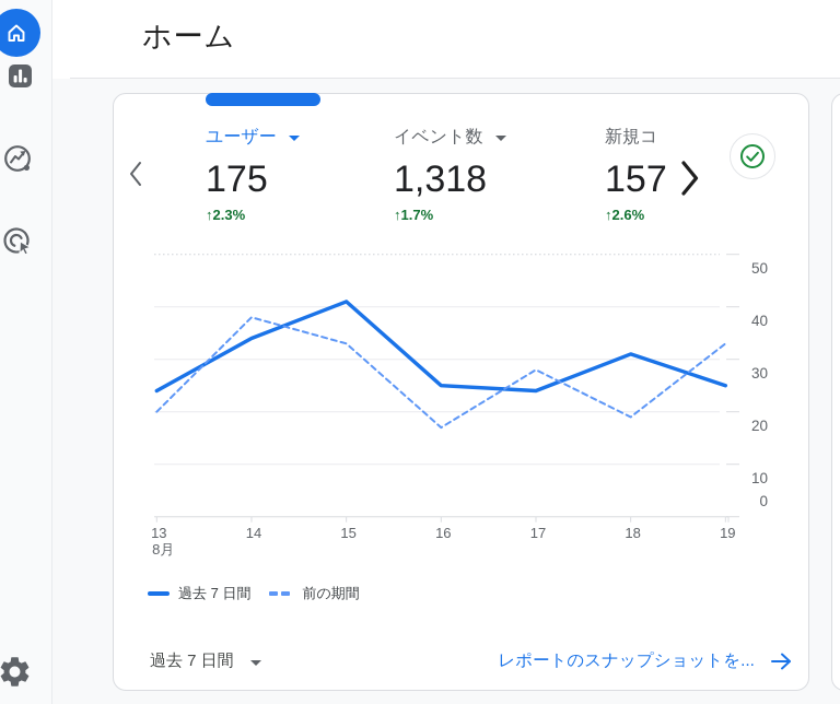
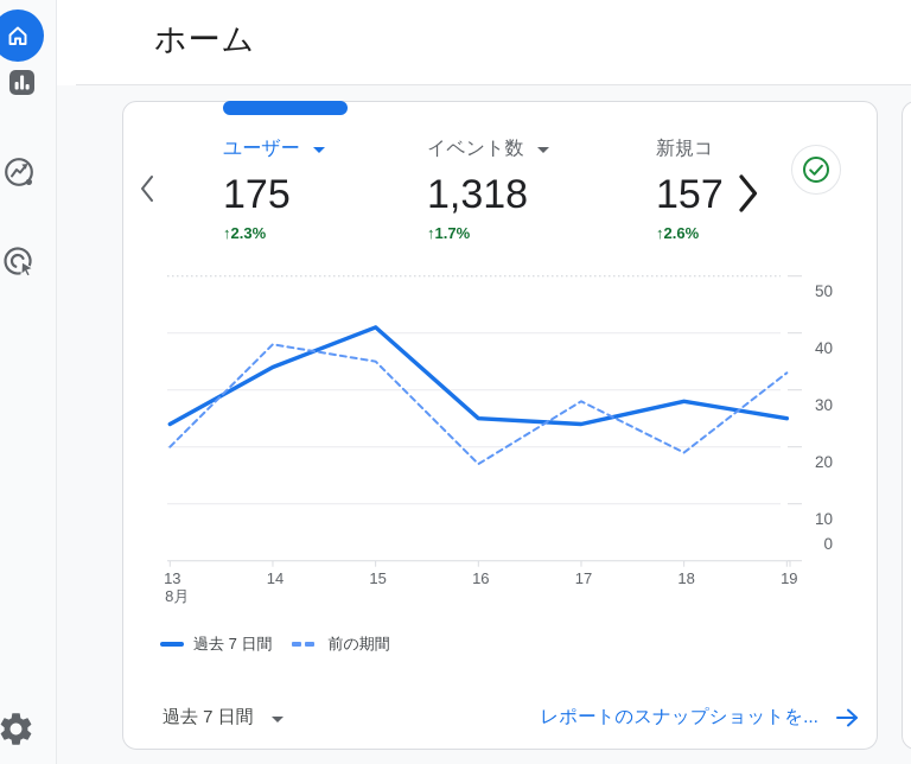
前の期間/15: 33 -> 35
過去 7 日間/18: 31 -> 28
